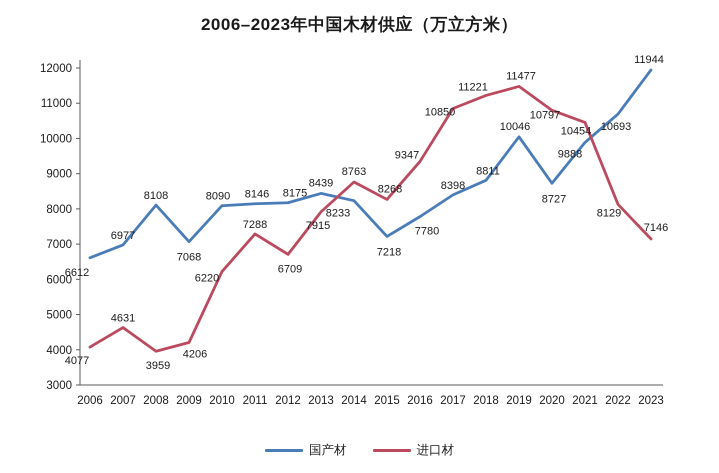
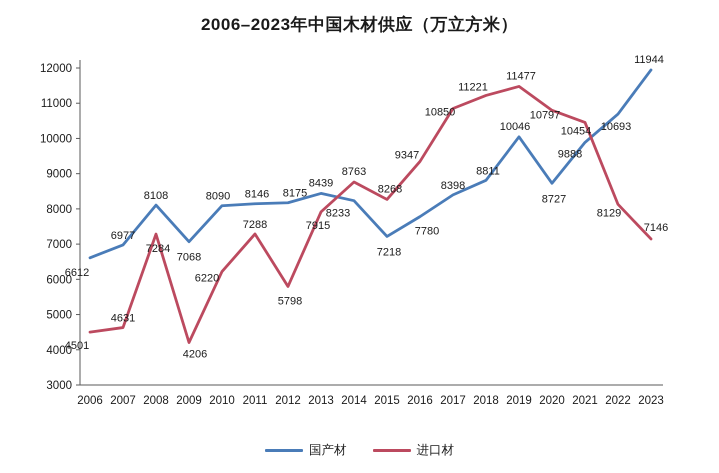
进口材/2006: 4077 -> 4501
进口材/2008: 3959 -> 7284
进口材/2012: 6709 -> 5798
